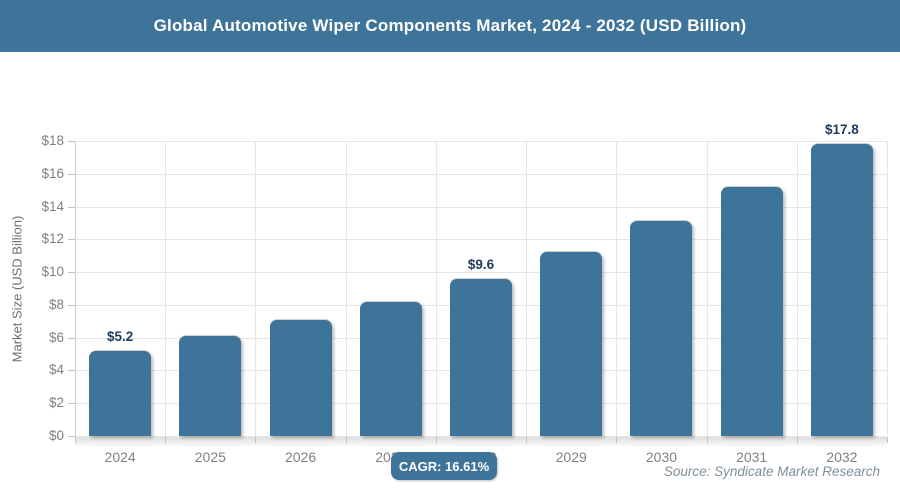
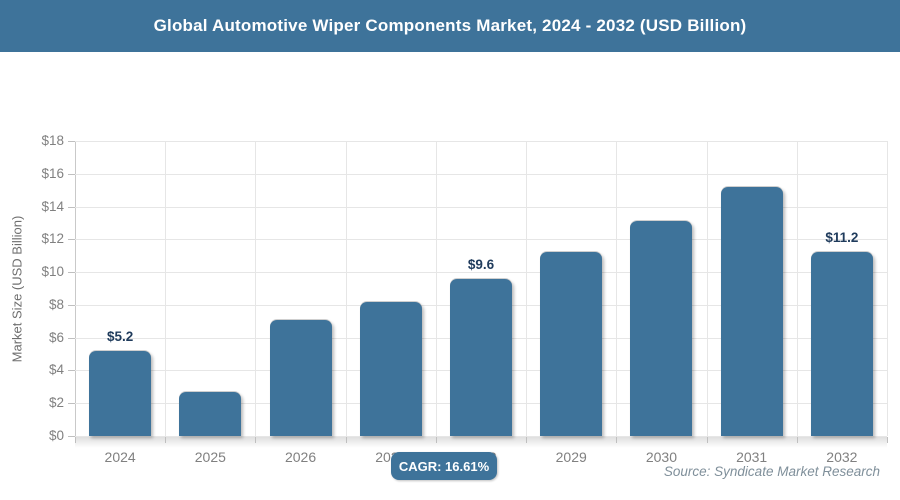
2025: $6.1 -> $2.7
2032: $17.8 -> $11.2
